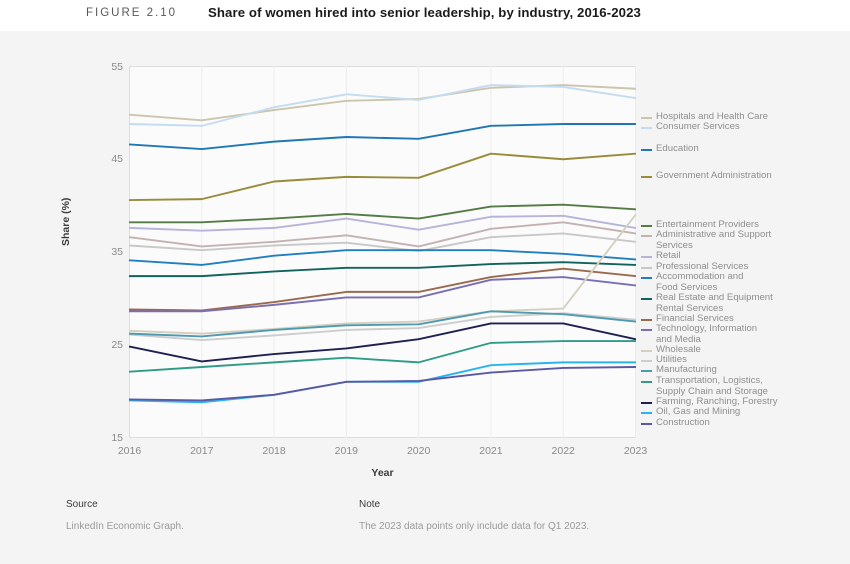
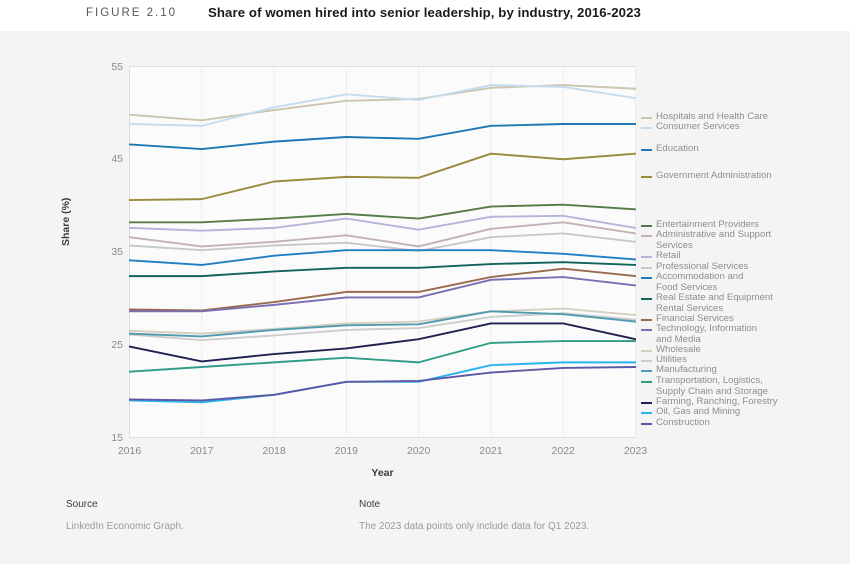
Wholesale/2023: 39 -> 28
